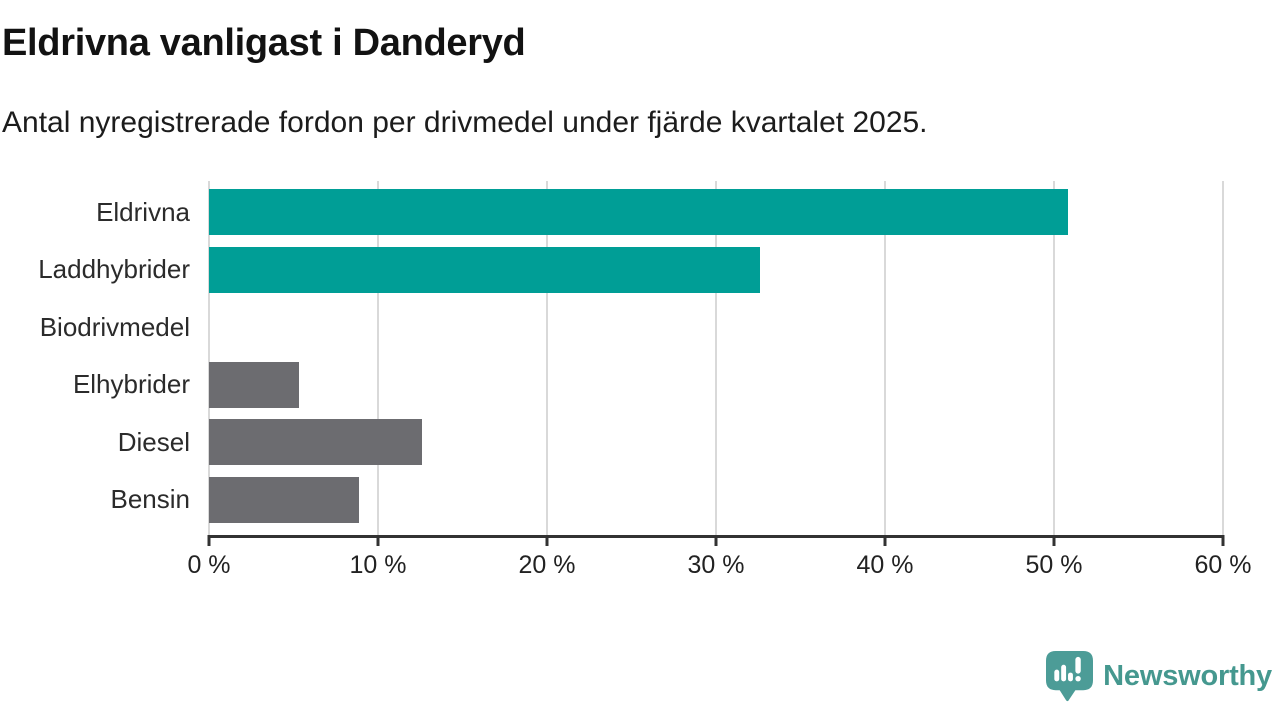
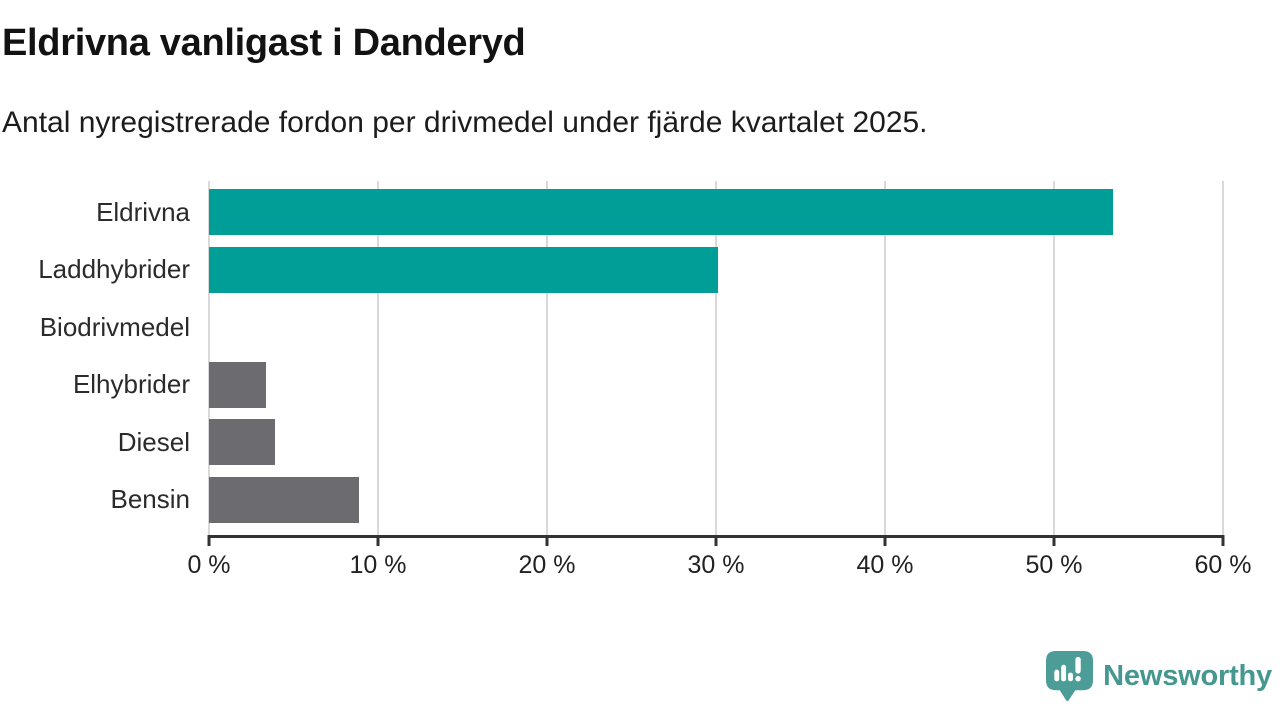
Eldrivna: 50.8% -> 53.5%
Laddhybrider: 32.6% -> 30.1%
Elhybrider: 5.3% -> 3.4%
Diesel: 12.6% -> 3.9%
